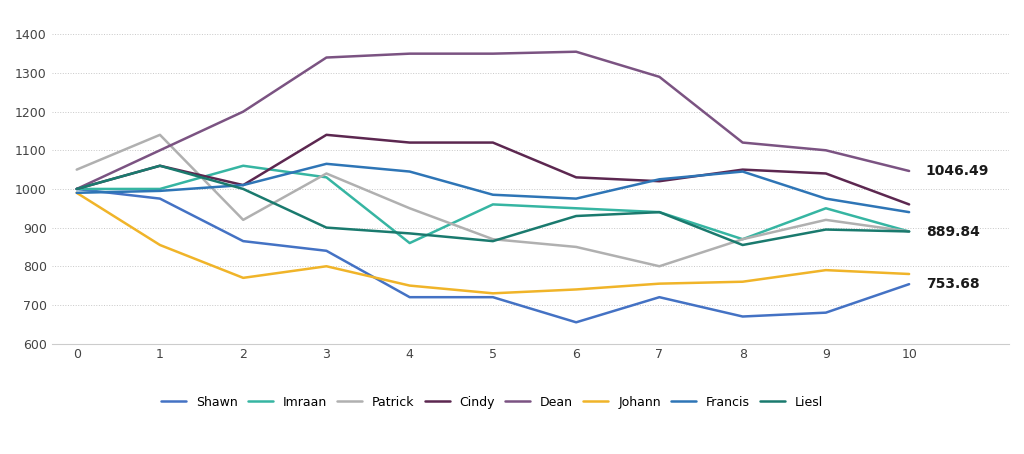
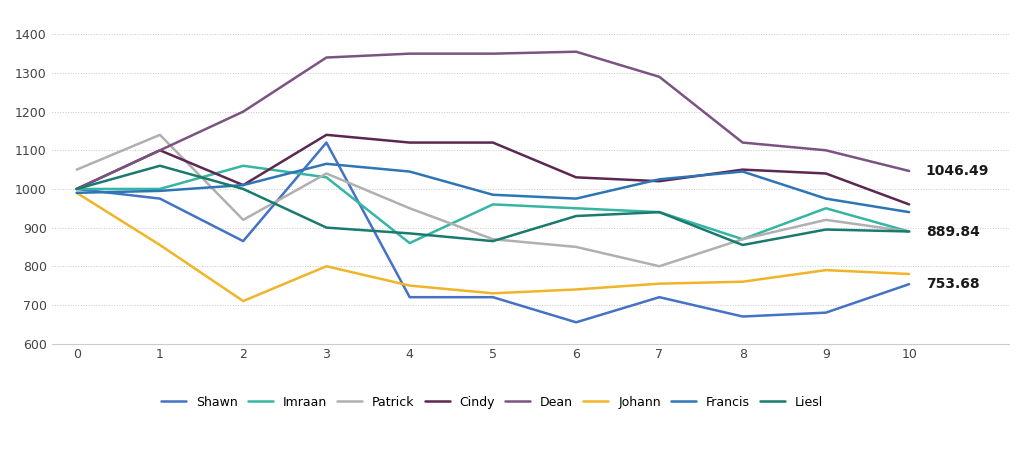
Cindy/1: 1060 -> 1100
Johann/2: 770 -> 710
Shawn/3: 840 -> 1120
